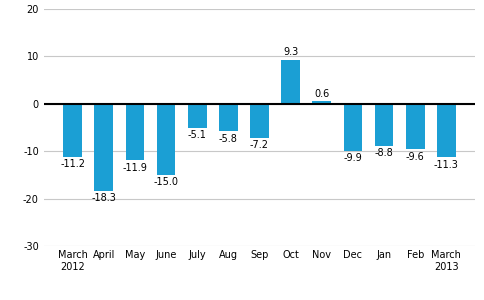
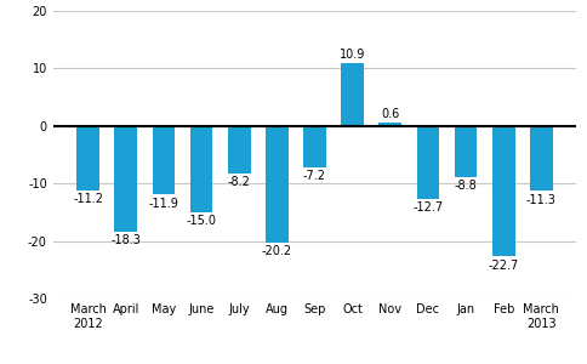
July: -5.1 -> -8.2
Aug: -5.8 -> -20.2
Oct: 9.3 -> 10.9
Dec: -9.9 -> -12.7
Feb: -9.6 -> -22.7
